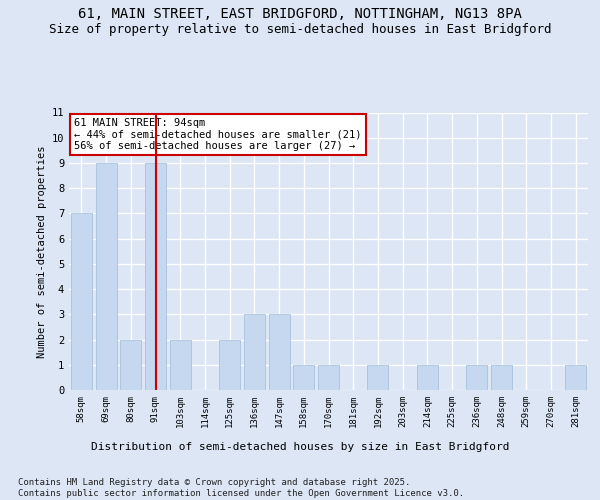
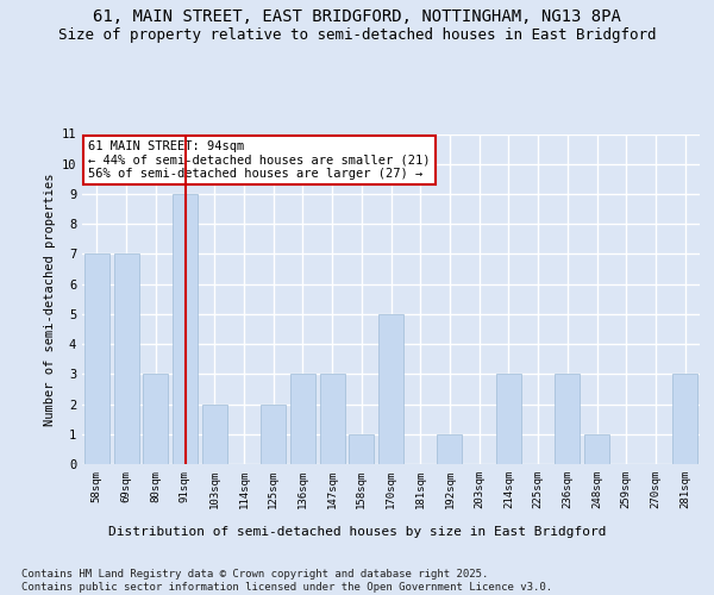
69sqm: 9 -> 7
80sqm: 2 -> 3
170sqm: 1 -> 5
214sqm: 1 -> 3
236sqm: 1 -> 3
281sqm: 1 -> 3
